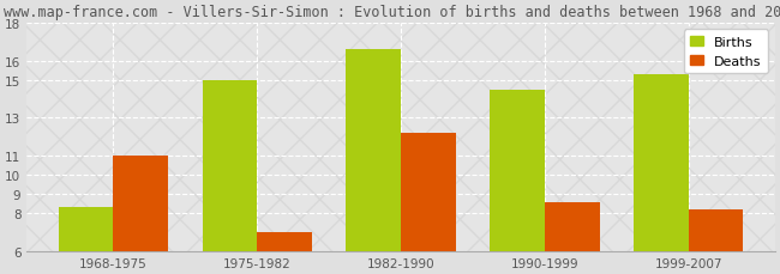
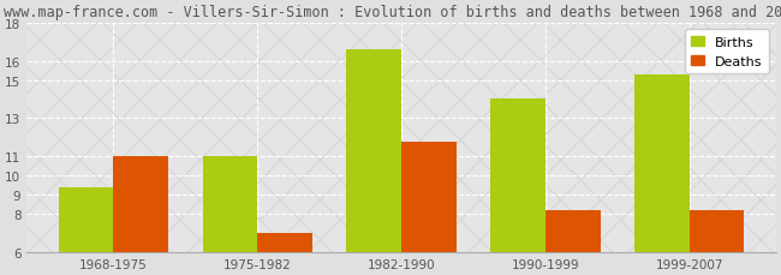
Births/1968-1975: 8.3 -> 9.4
Births/1975-1982: 15.0 -> 11.0
Deaths/1982-1990: 12.2 -> 11.8
Births/1990-1999: 14.5 -> 14.0
Deaths/1990-1999: 8.6 -> 8.2
